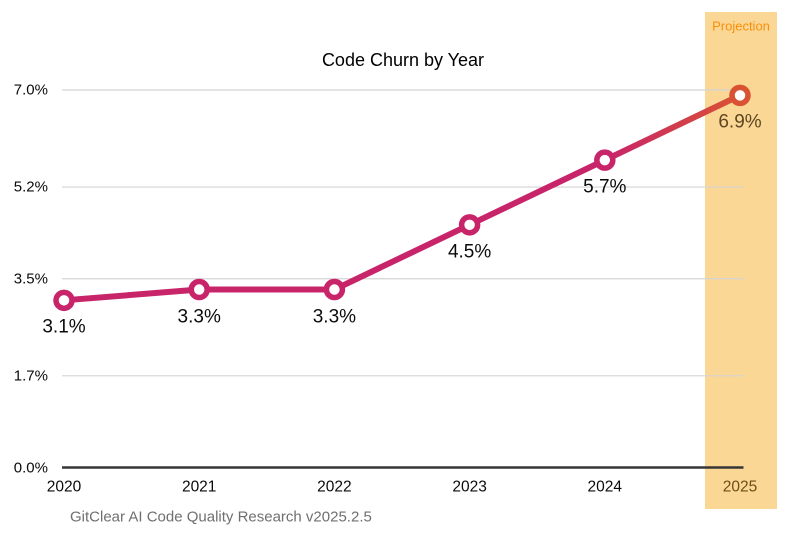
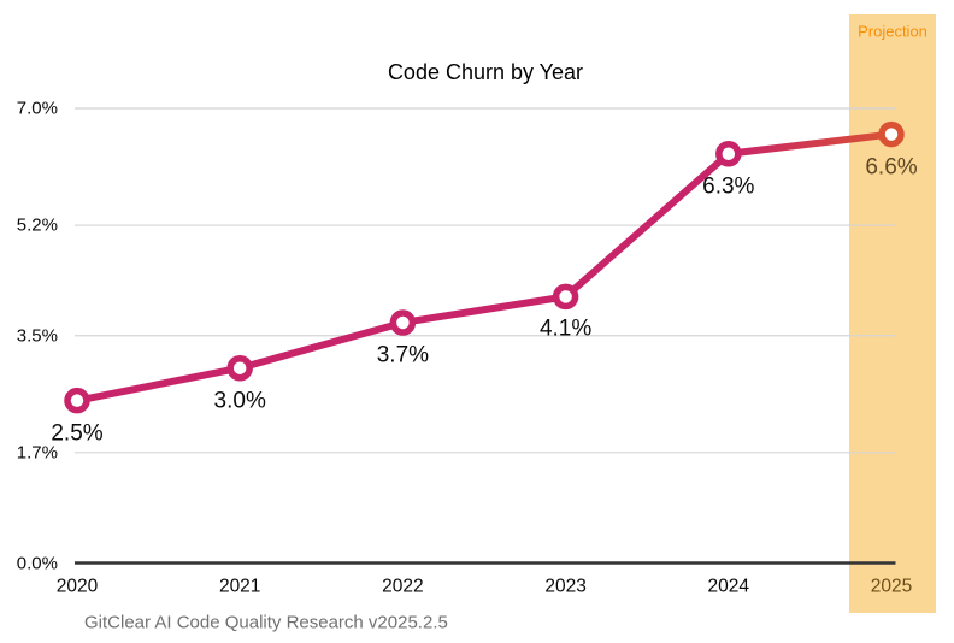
2020: 3.1% -> 2.5%
2021: 3.3% -> 3.0%
2022: 3.3% -> 3.7%
2023: 4.5% -> 4.1%
2024: 5.7% -> 6.3%
2025: 6.9% -> 6.6%
